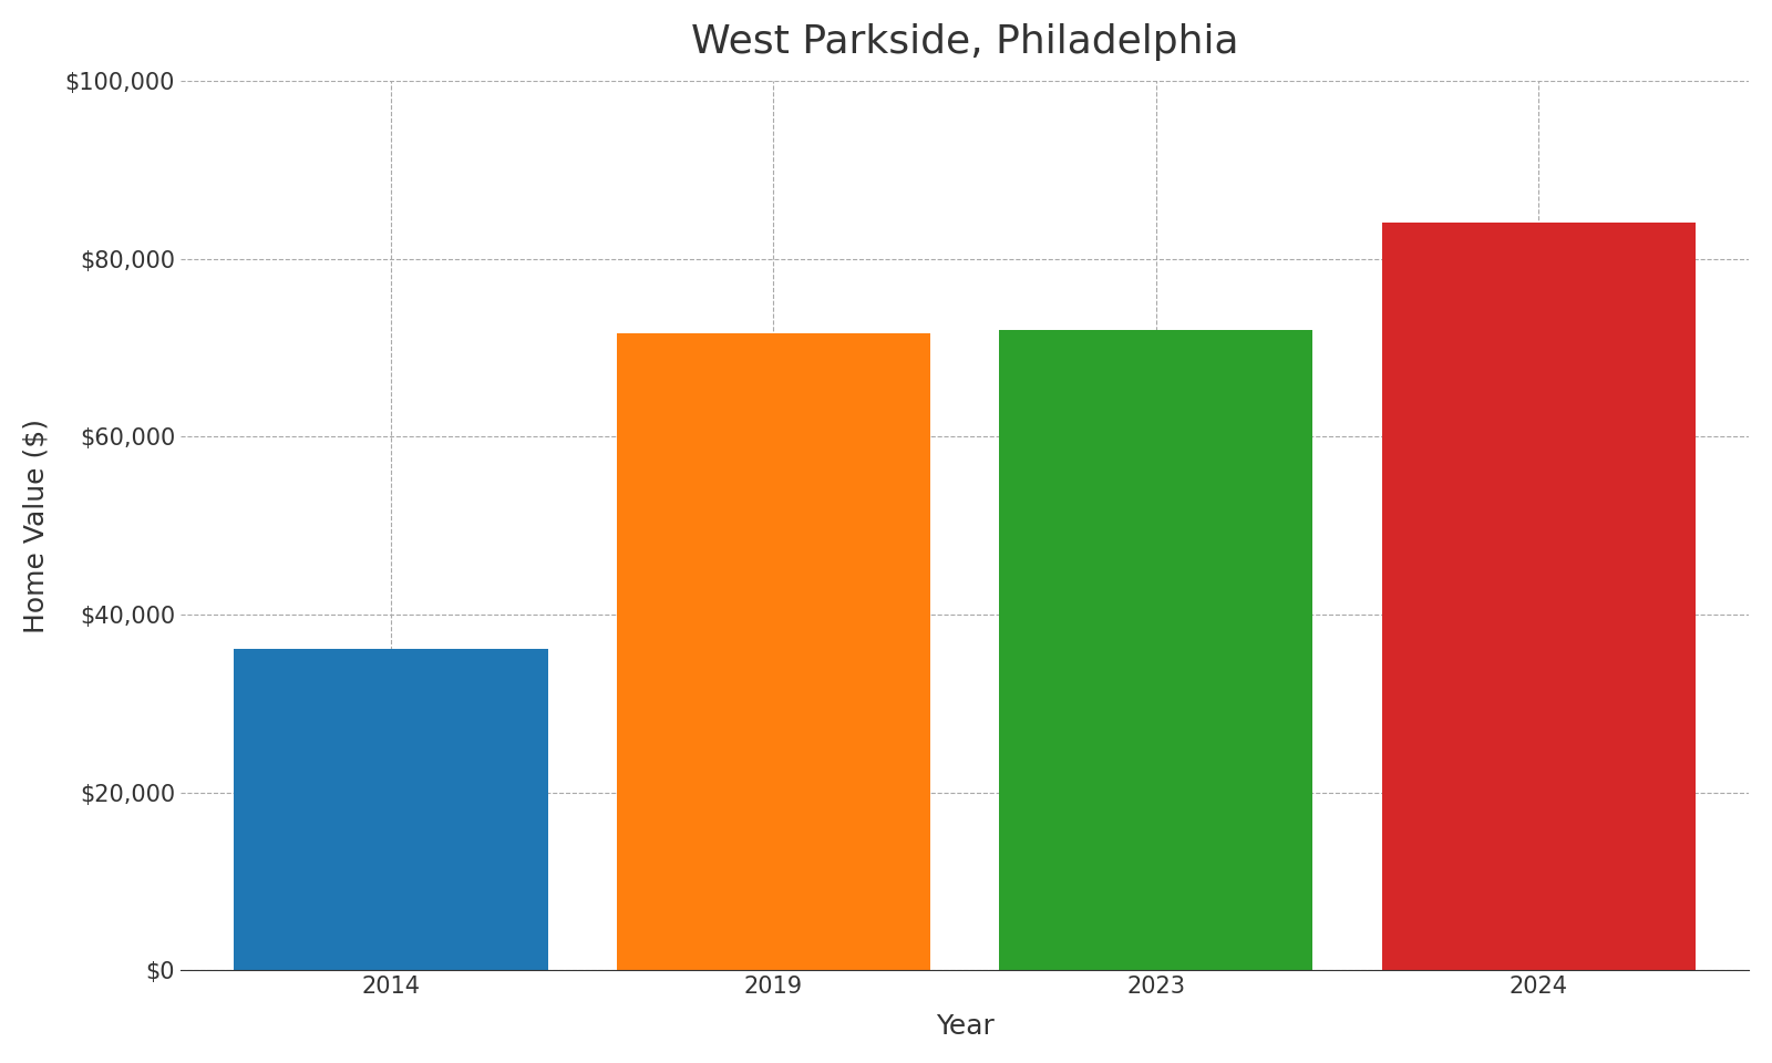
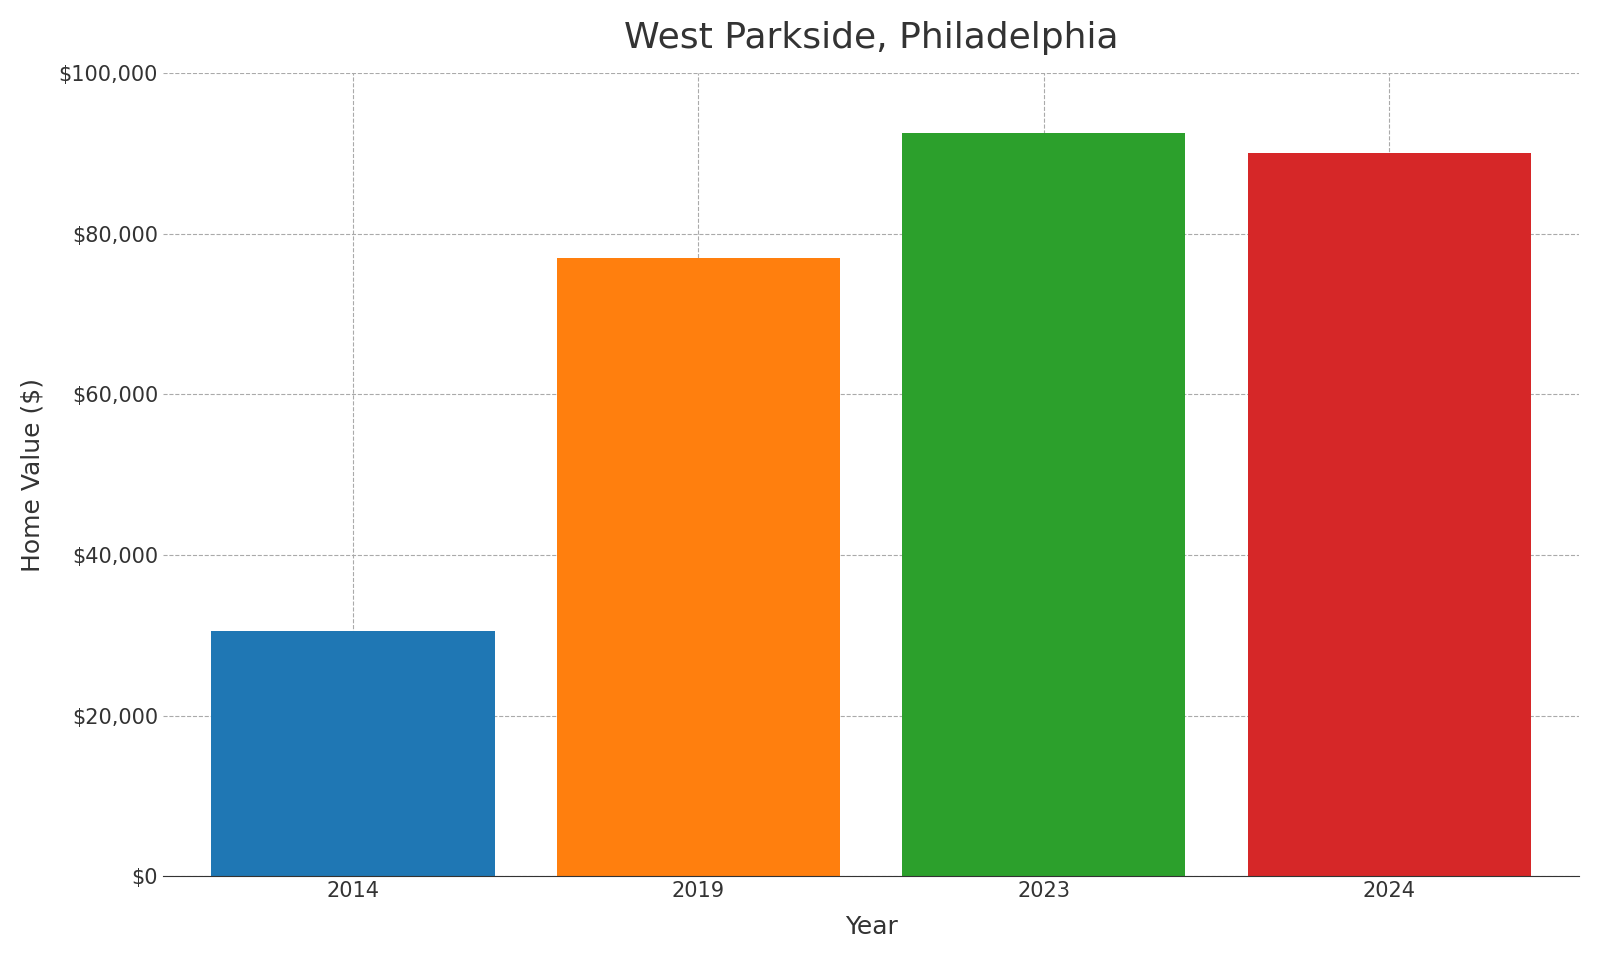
2014: $36,200 -> $30,500
2019: $71,600 -> $77,000
2023: $72,000 -> $92,500
2024: $84,000 -> $90,000
